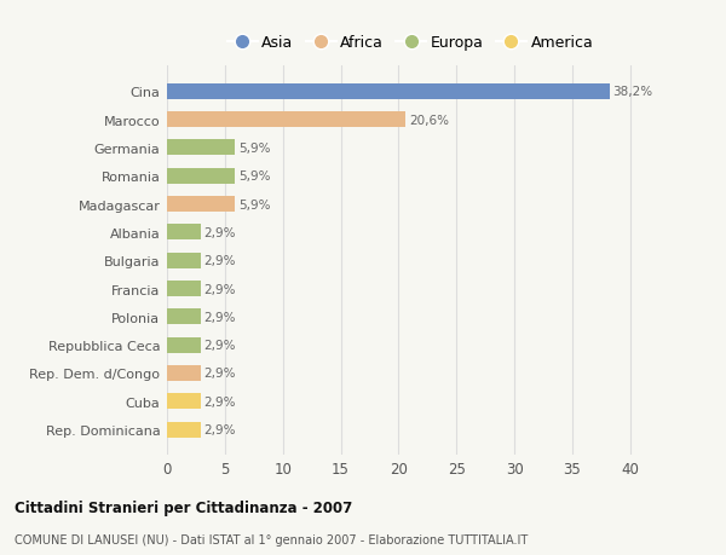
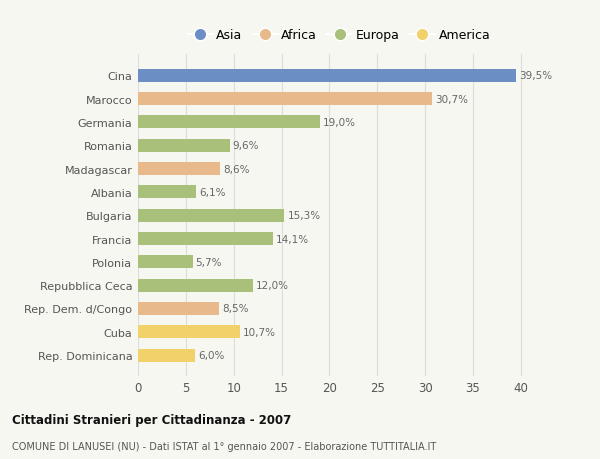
Cina: 38,2% -> 39,5%
Marocco: 20,6% -> 30,7%
Germania: 5,9% -> 19,0%
Romania: 5,9% -> 9,6%
Madagascar: 5,9% -> 8,6%
Albania: 2,9% -> 6,1%
Bulgaria: 2,9% -> 15,3%
Francia: 2,9% -> 14,1%
Polonia: 2,9% -> 5,7%
Repubblica Ceca: 2,9% -> 12,0%
Rep. Dem. d/Congo: 2,9% -> 8,5%
Cuba: 2,9% -> 10,7%
Rep. Dominicana: 2,9% -> 6,0%
